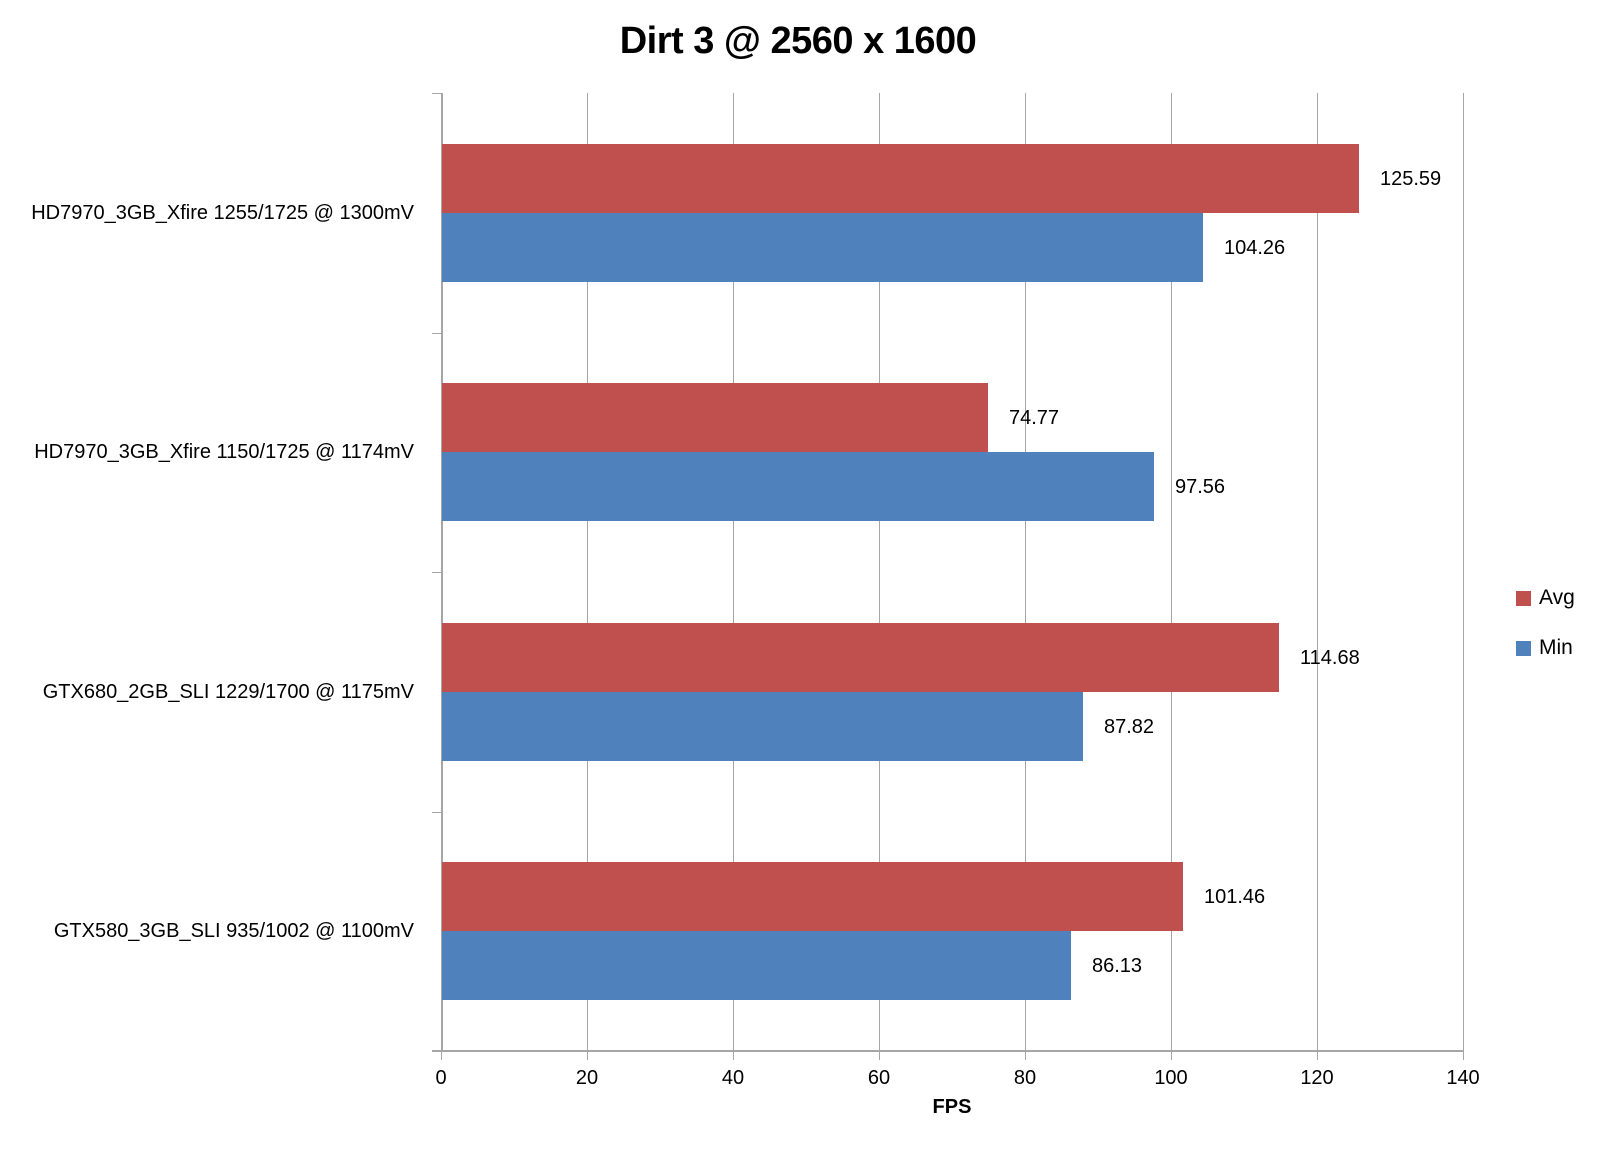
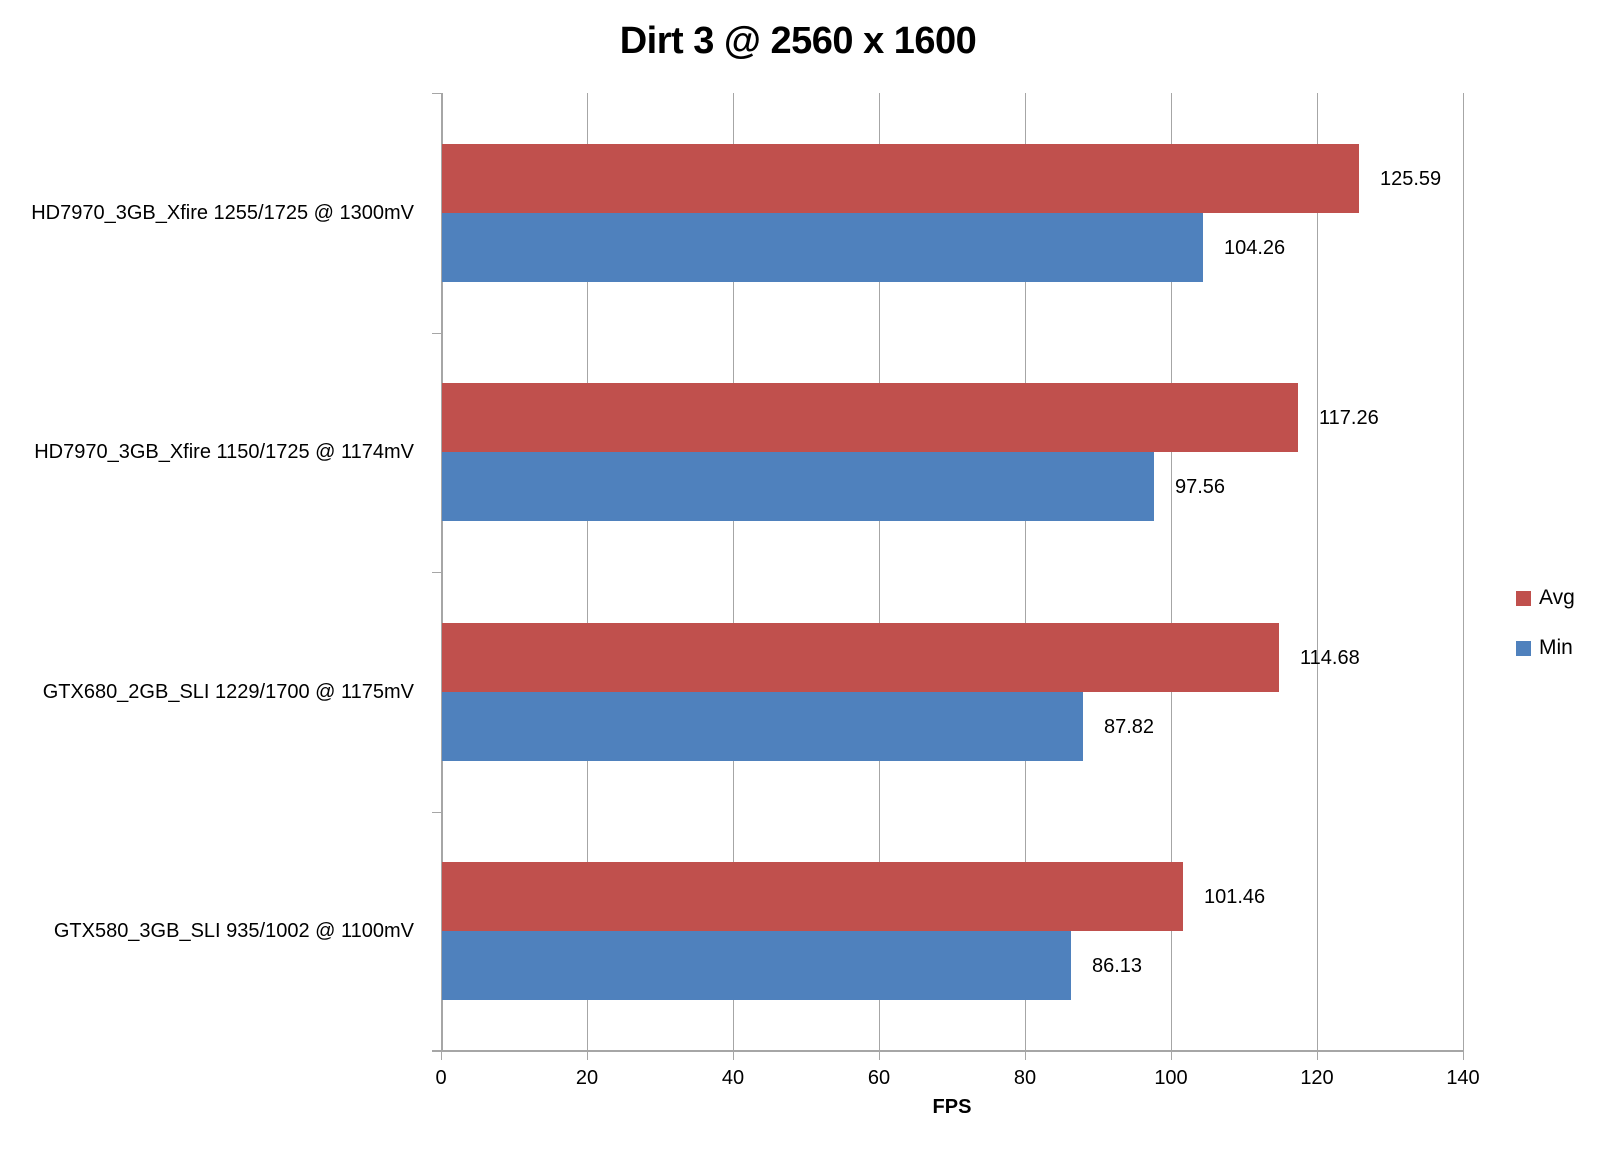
Avg/HD7970_3GB_Xfire 1150/1725 @ 1174mV: 74.77 -> 117.26
